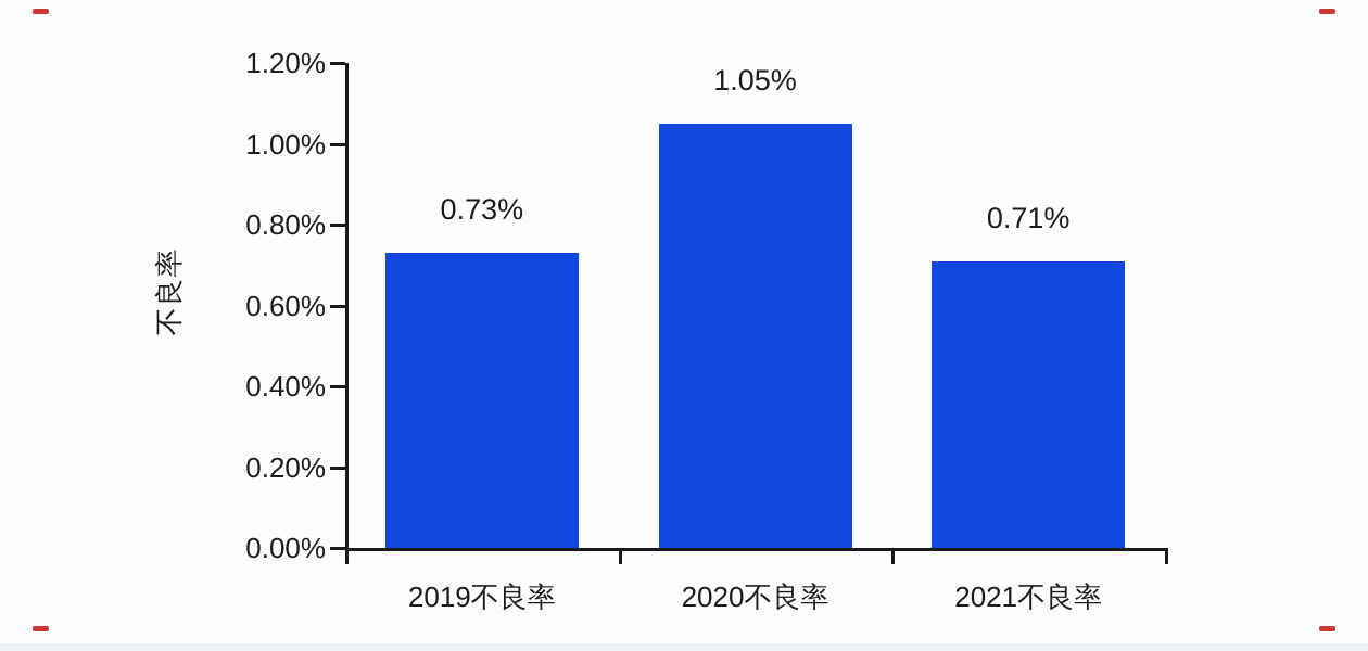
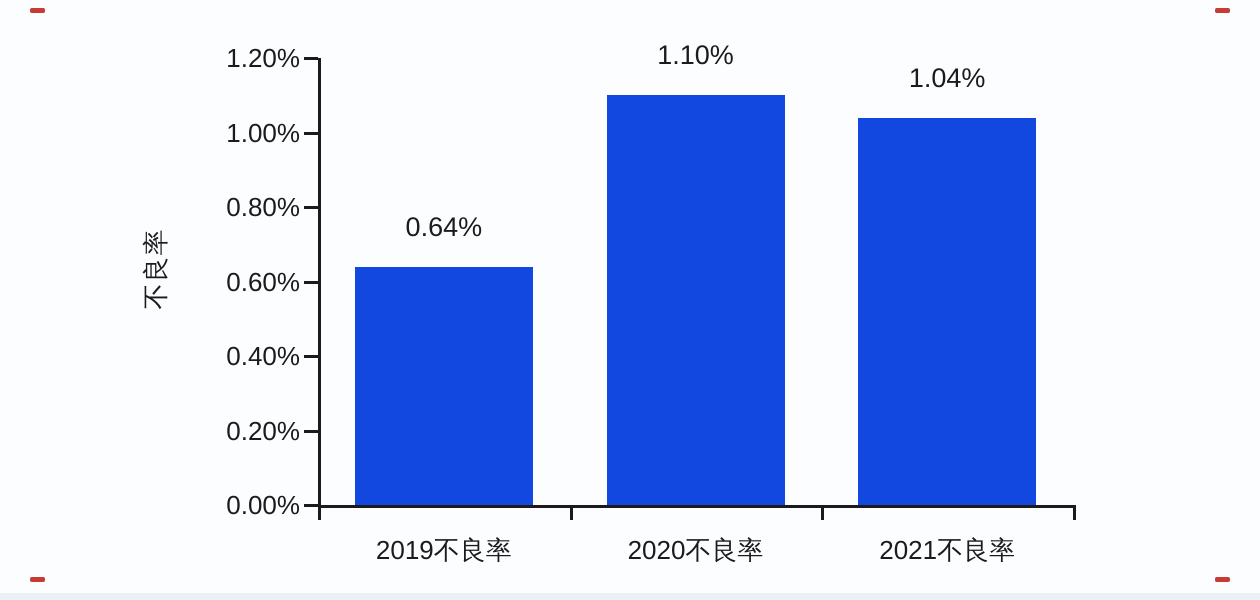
2019不良率: 0.73% -> 0.64%
2020不良率: 1.05% -> 1.10%
2021不良率: 0.71% -> 1.04%
